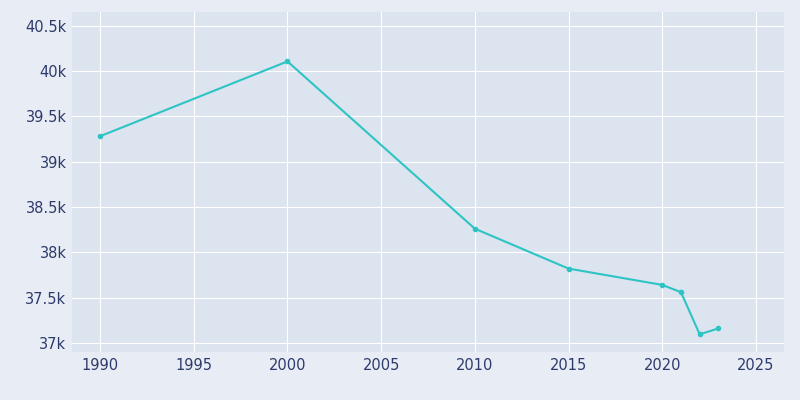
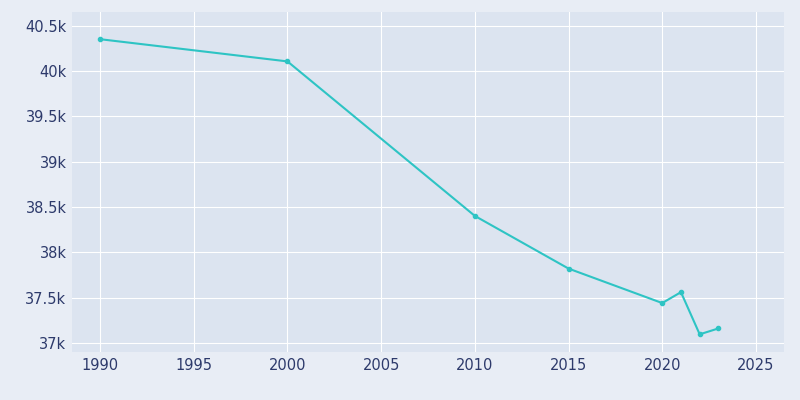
1990: 39.28k -> 40.35k
2010: 38.26k -> 38.40k
2020: 37.64k -> 37.44k
